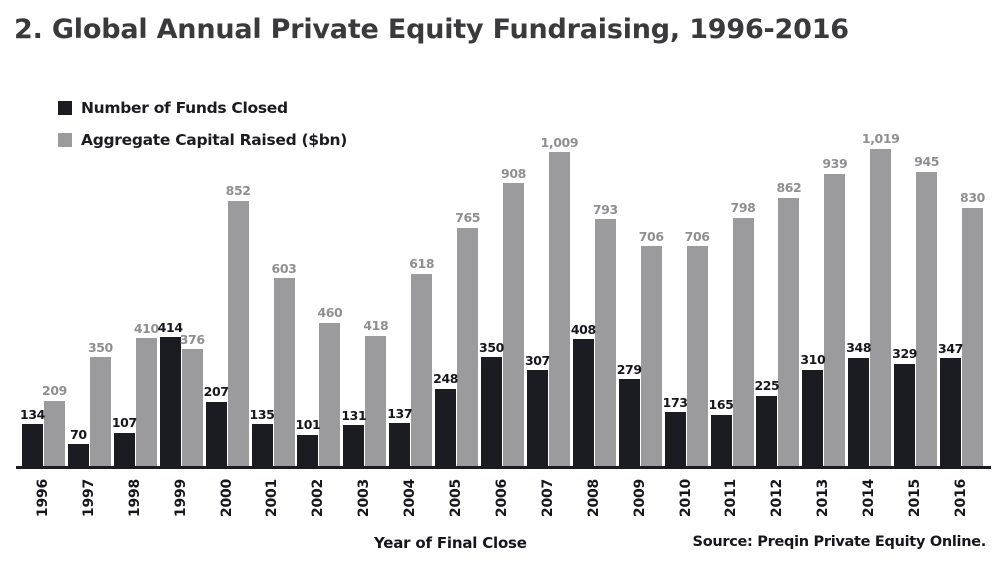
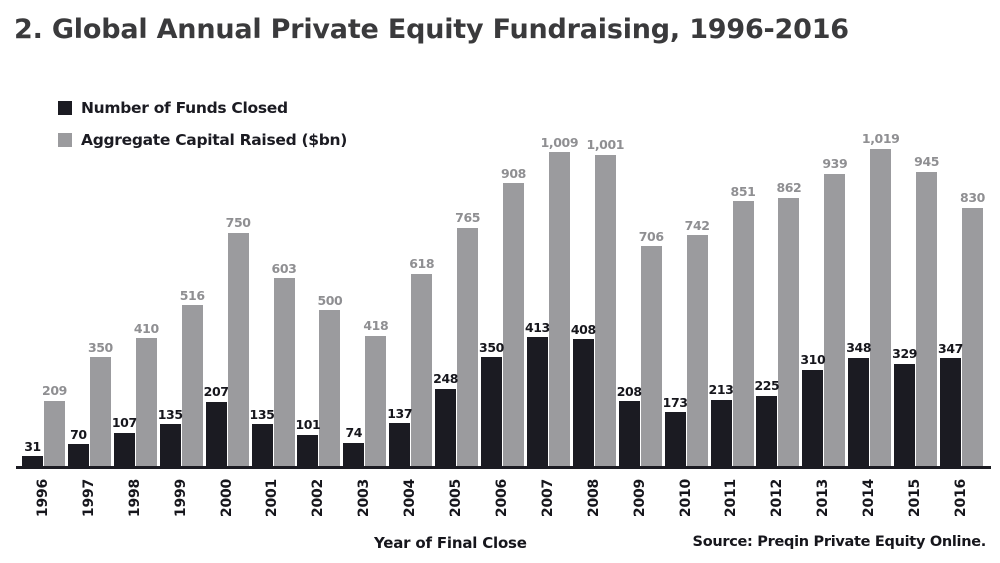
Number of Funds Closed/1996: 134 -> 31
Number of Funds Closed/1999: 414 -> 135
Aggregate Capital Raised ($bn)/1999: 376 -> 516
Aggregate Capital Raised ($bn)/2000: 852 -> 750
Aggregate Capital Raised ($bn)/2002: 460 -> 500
Number of Funds Closed/2003: 131 -> 74
Number of Funds Closed/2007: 307 -> 413
Aggregate Capital Raised ($bn)/2008: 793 -> 1,001
Number of Funds Closed/2009: 279 -> 208
Aggregate Capital Raised ($bn)/2010: 706 -> 742
Number of Funds Closed/2011: 165 -> 213
Aggregate Capital Raised ($bn)/2011: 798 -> 851
